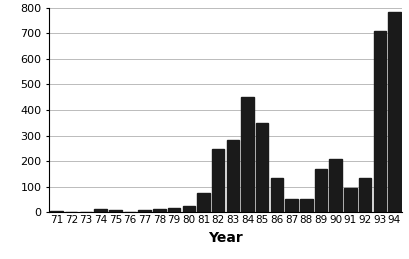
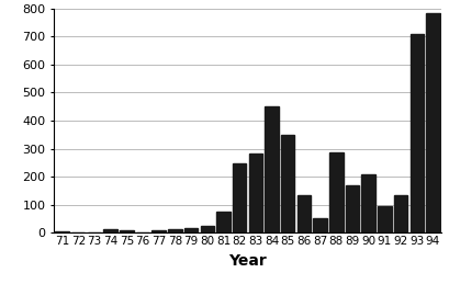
88: 53 -> 285
